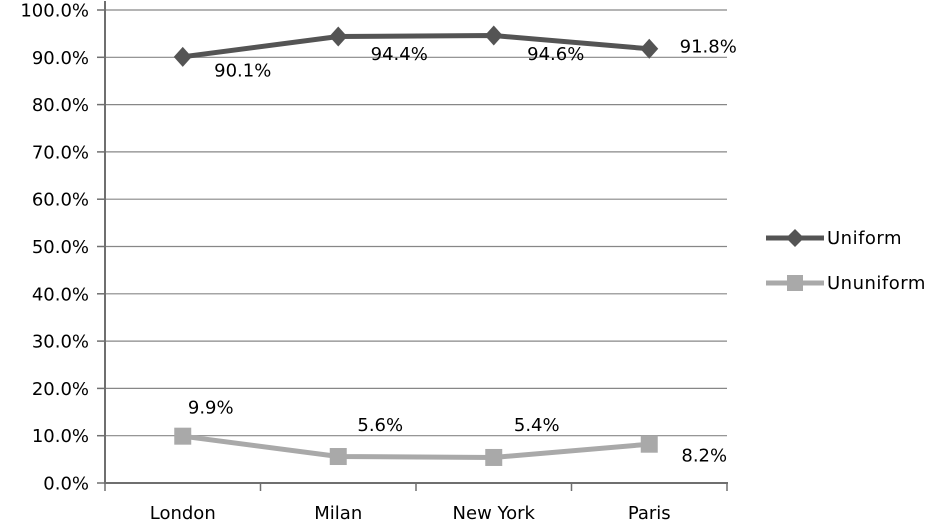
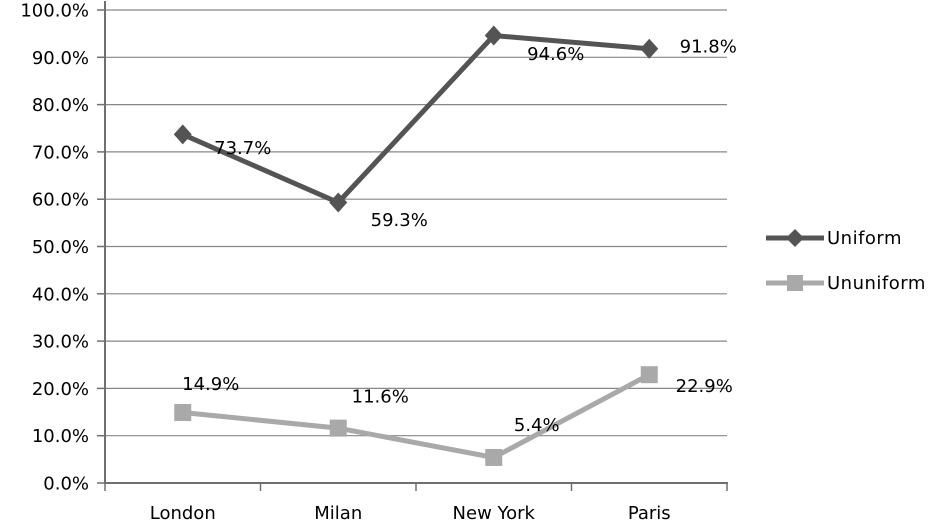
Uniform/London: 90.1% -> 73.7%
Ununiform/London: 9.9% -> 14.9%
Uniform/Milan: 94.4% -> 59.3%
Ununiform/Milan: 5.6% -> 11.6%
Ununiform/Paris: 8.2% -> 22.9%
